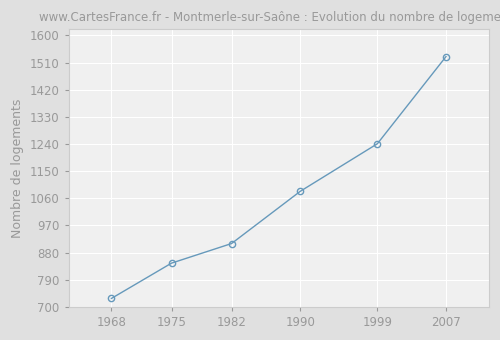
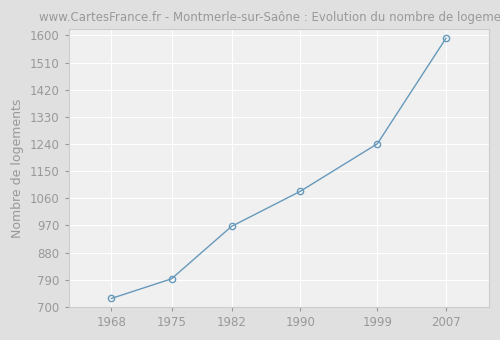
1975: 845 -> 793
1982: 910 -> 967
2007: 1530 -> 1591
